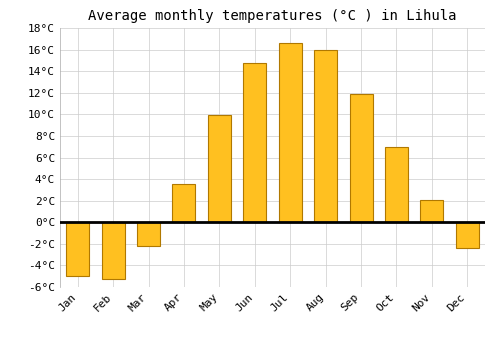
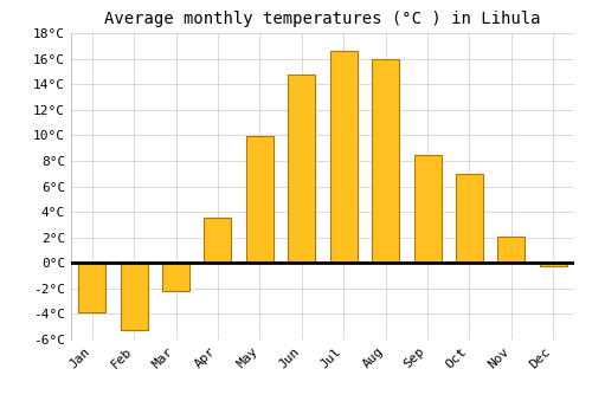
Jan: -5.0°C -> -3.9°C
Sep: 11.9°C -> 8.5°C
Dec: -2.4°C -> -0.3°C
